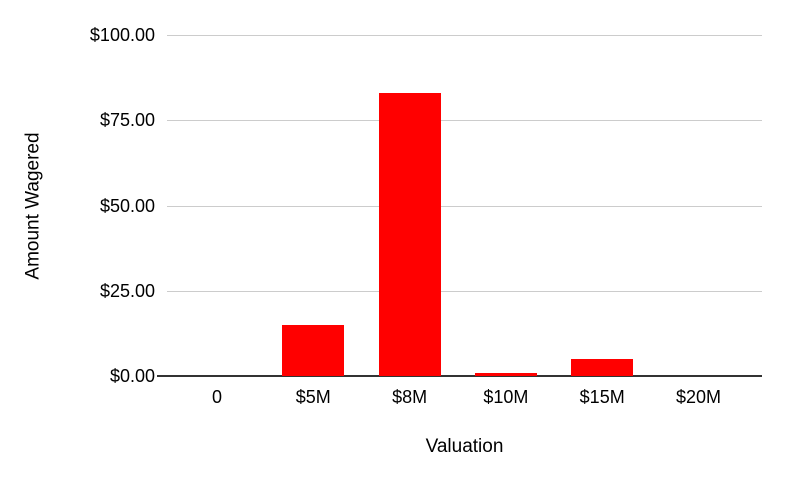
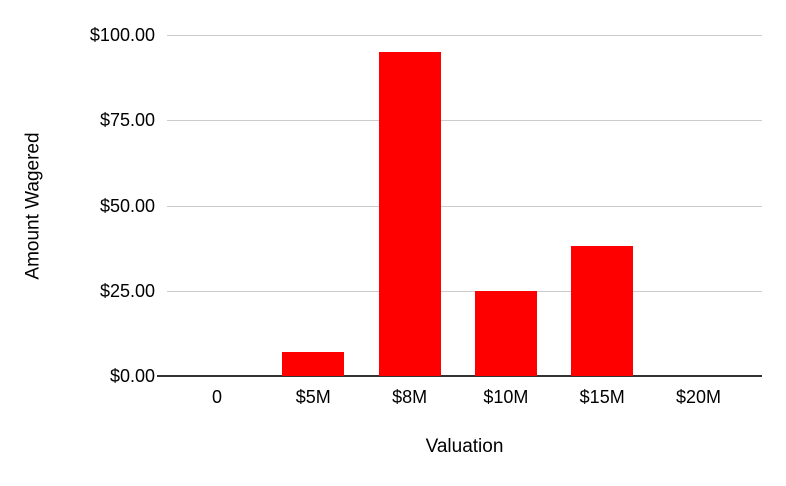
$5M: $15 -> $7
$8M: $83 -> $95
$10M: $1 -> $25
$15M: $5 -> $38
